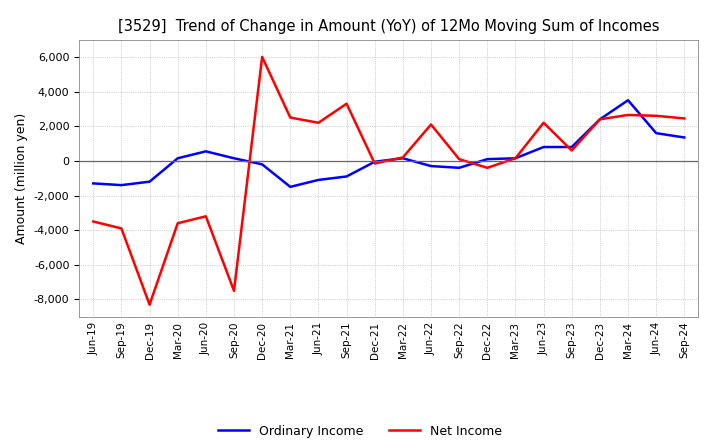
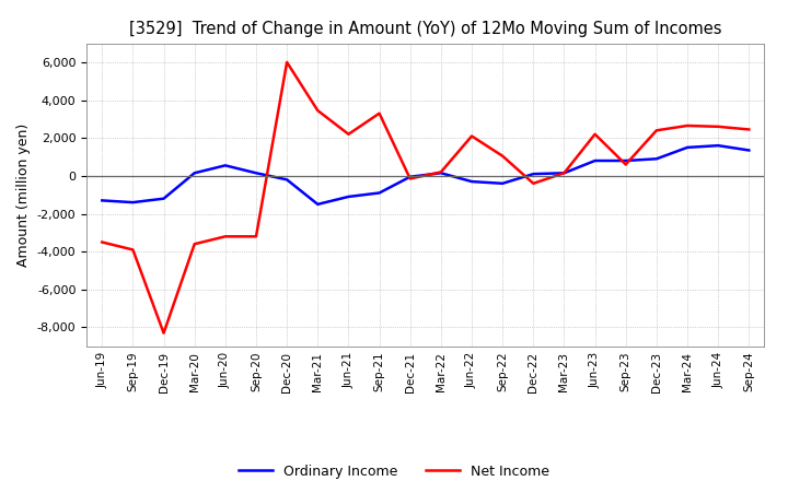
Net Income/Sep-20: -7,500 -> -3,200
Net Income/Mar-21: 2,500 -> 3,400
Net Income/Sep-22: 100 -> 1,000
Ordinary Income/Dec-23: 2,400 -> 900
Ordinary Income/Mar-24: 3,500 -> 1,500
